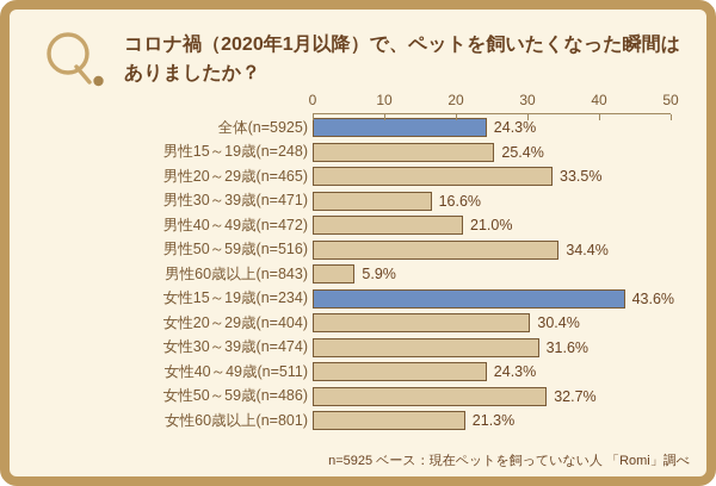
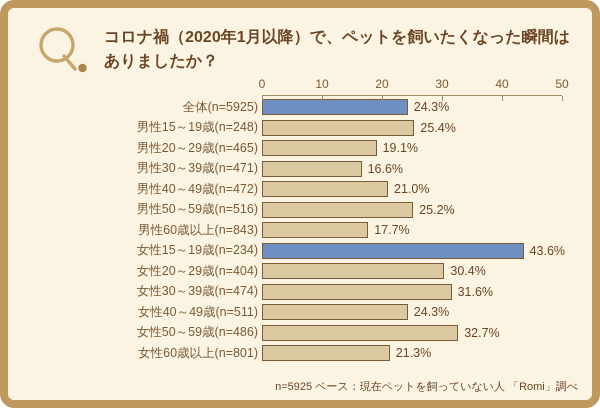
男性20～29歳(n=465): 33.5% -> 19.1%
男性50～59歳(n=516): 34.4% -> 25.2%
男性60歳以上(n=843): 5.9% -> 17.7%
